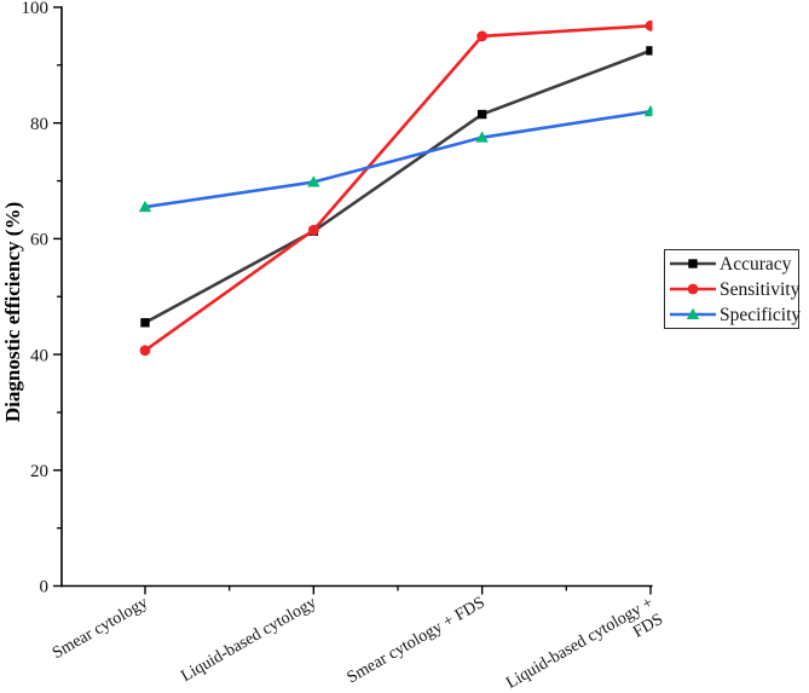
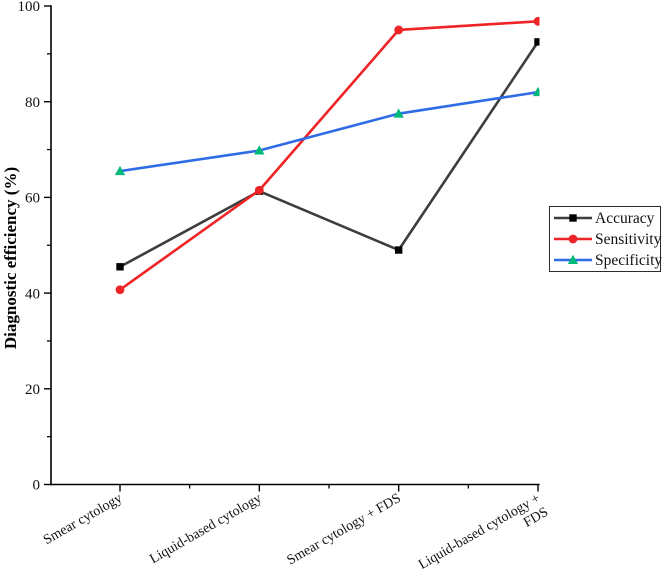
Accuracy/Smear cytology + FDS: 82 -> 49
